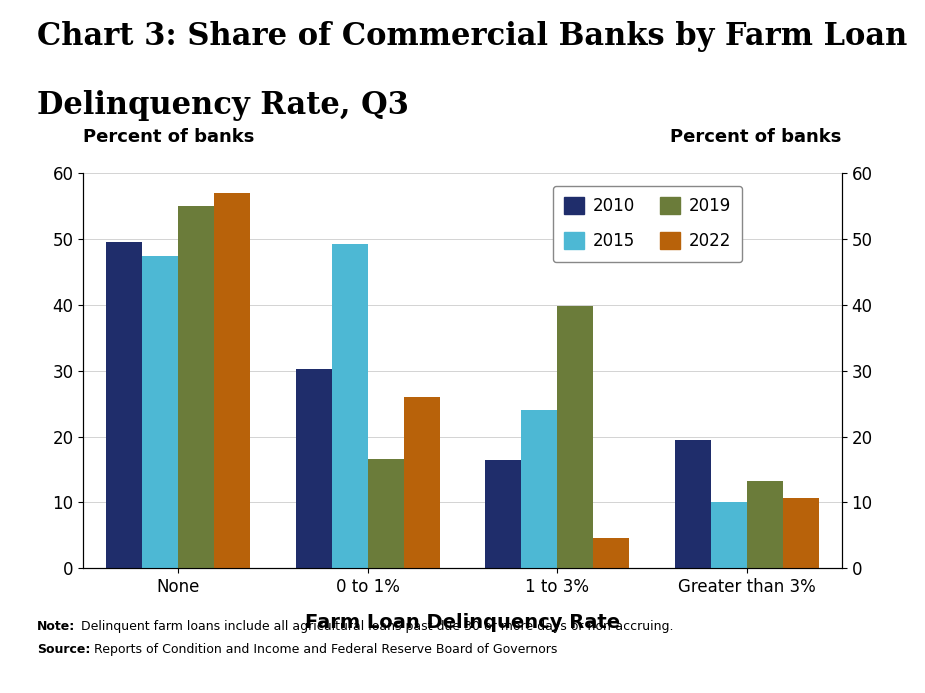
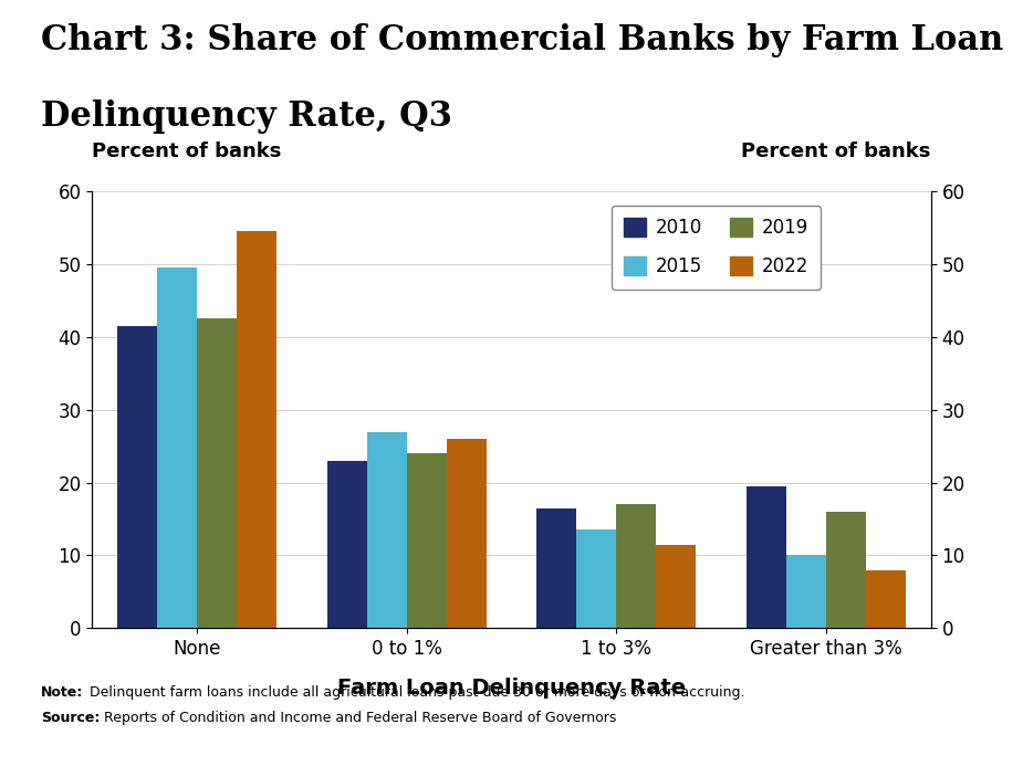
2010/None: 49.6 -> 41.5
2015/None: 47.4 -> 49.5
2019/None: 55.0 -> 42.5
2022/None: 57.0 -> 54.5
2010/0 to 1%: 30.2 -> 23.0
2015/0 to 1%: 49.2 -> 27.0
2019/0 to 1%: 16.6 -> 24.0
2015/1 to 3%: 24.0 -> 13.5
2019/1 to 3%: 39.8 -> 17.0
2022/1 to 3%: 4.6 -> 11.5
2019/Greater than 3%: 13.2 -> 16.0
2022/Greater than 3%: 10.6 -> 8.0
